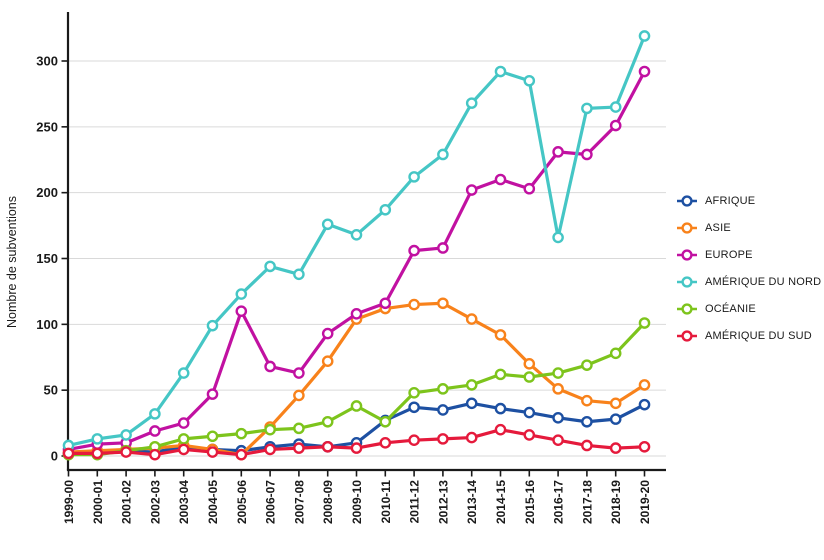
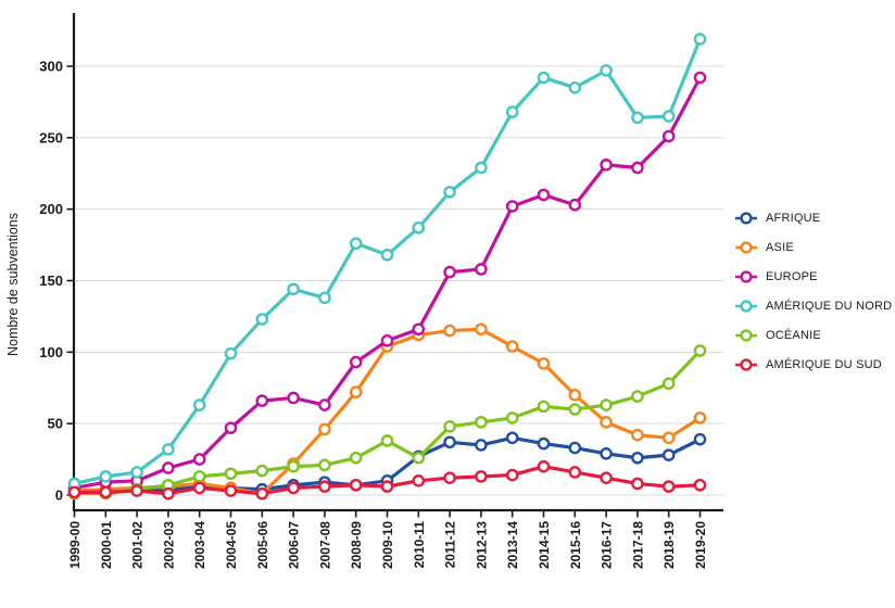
EUROPE/2005-06: 110 -> 66
AMÉRIQUE DU NORD/2016-17: 166 -> 297
